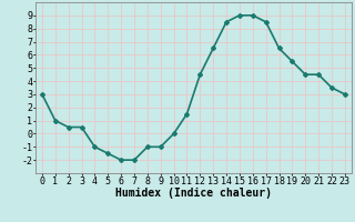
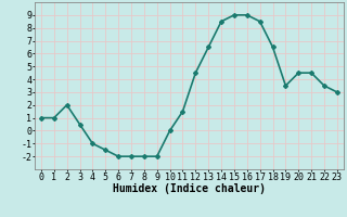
0: 3.0 -> 1.0
2: 0.5 -> 2.0
8: -1.0 -> -2.0
9: -1.0 -> -2.0
19: 5.5 -> 3.5
